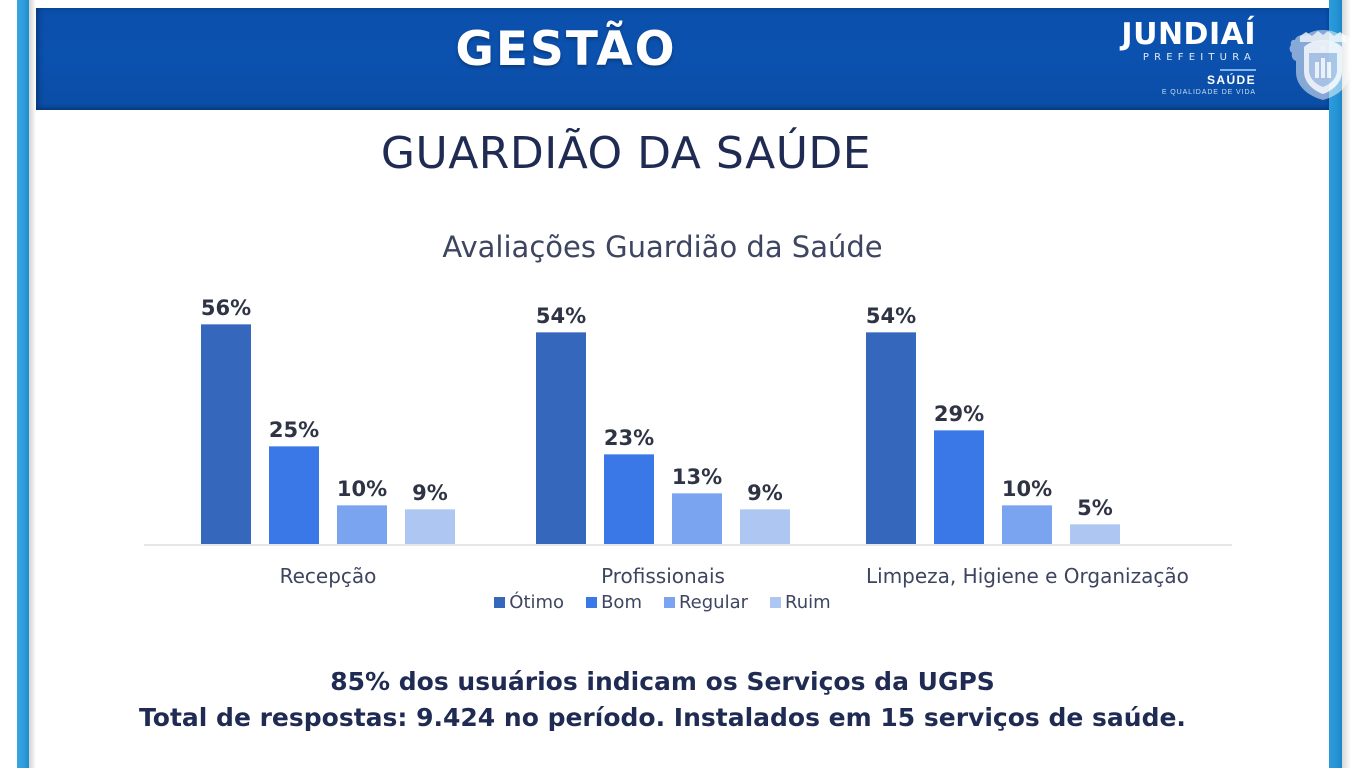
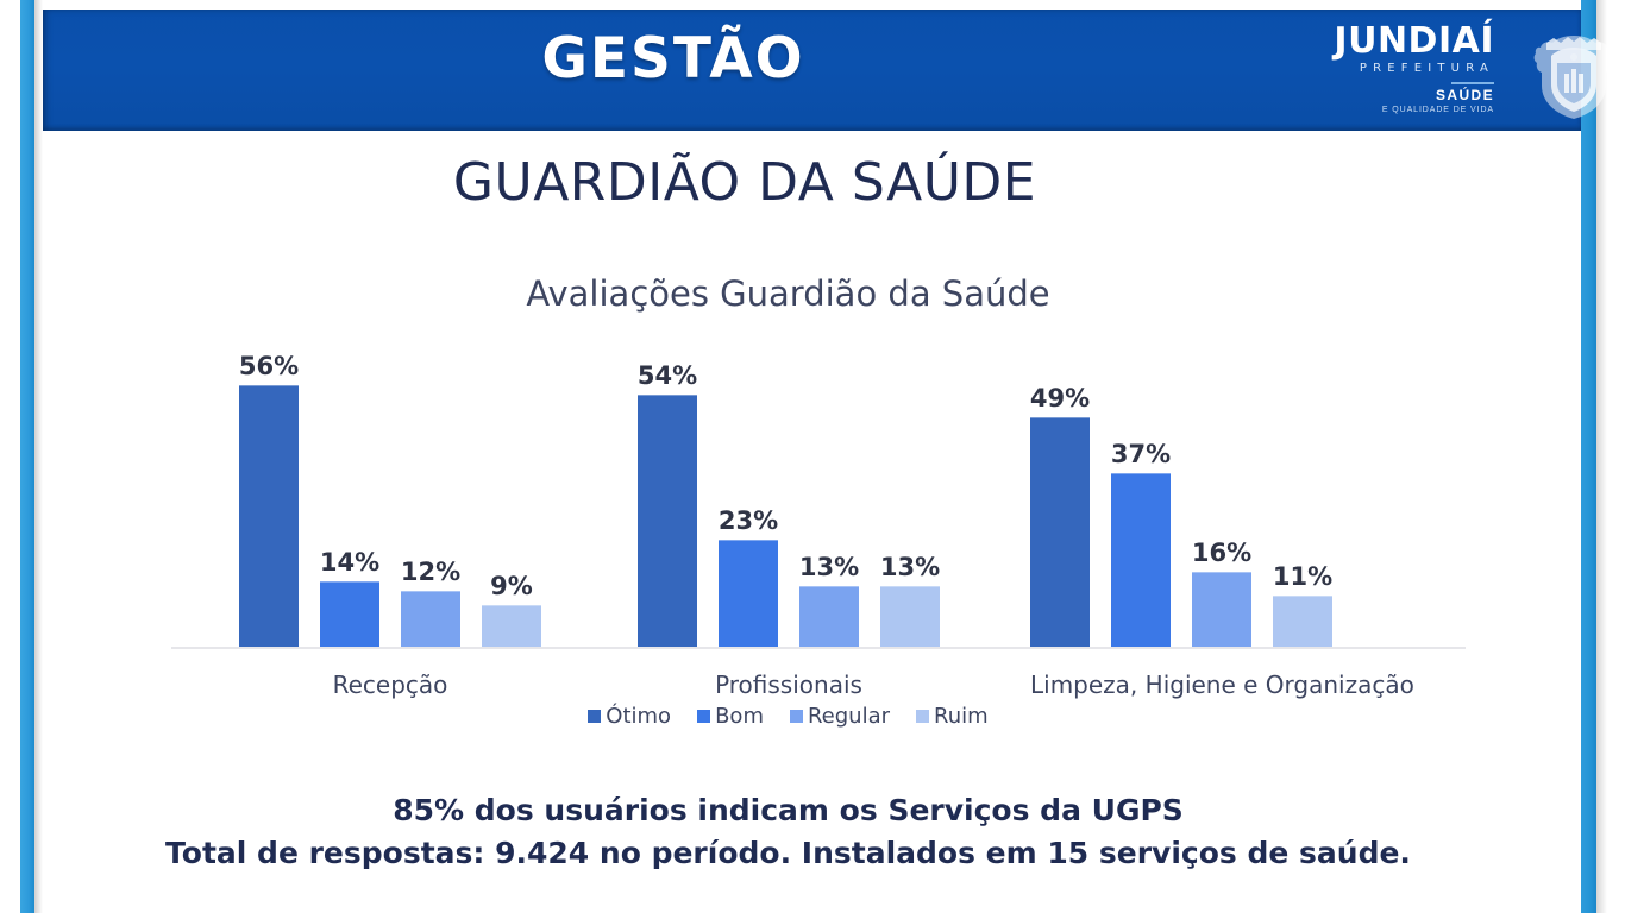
Bom/Recepção: 25% -> 14%
Regular/Recepção: 10% -> 12%
Ruim/Profissionais: 9% -> 13%
Ótimo/Limpeza, Higiene e Organização: 54% -> 49%
Bom/Limpeza, Higiene e Organização: 29% -> 37%
Regular/Limpeza, Higiene e Organização: 10% -> 16%
Ruim/Limpeza, Higiene e Organização: 5% -> 11%
